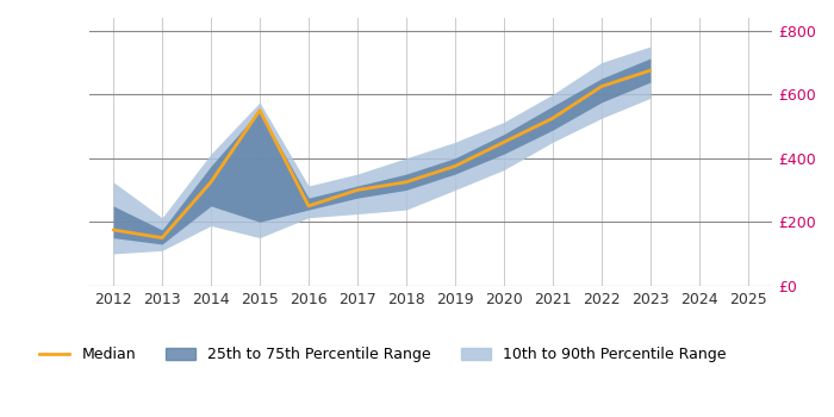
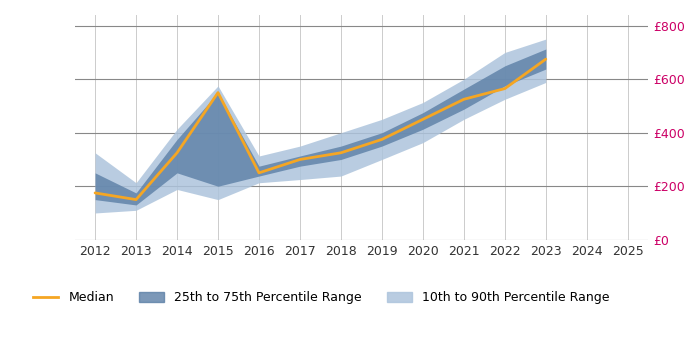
Median/2022: £625 -> £565
